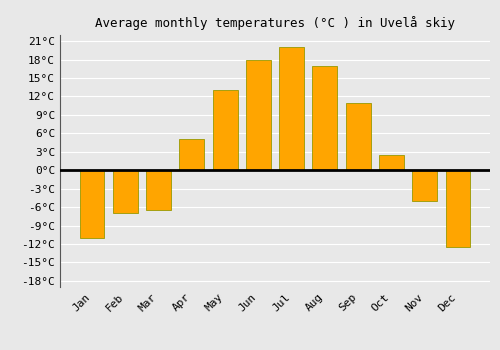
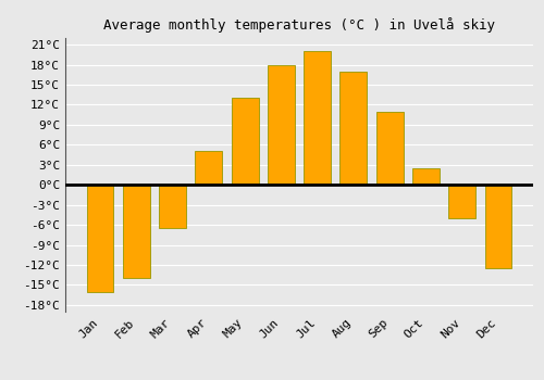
Jan: -11.0°C -> -16.0°C
Feb: -7.0°C -> -14.0°C
